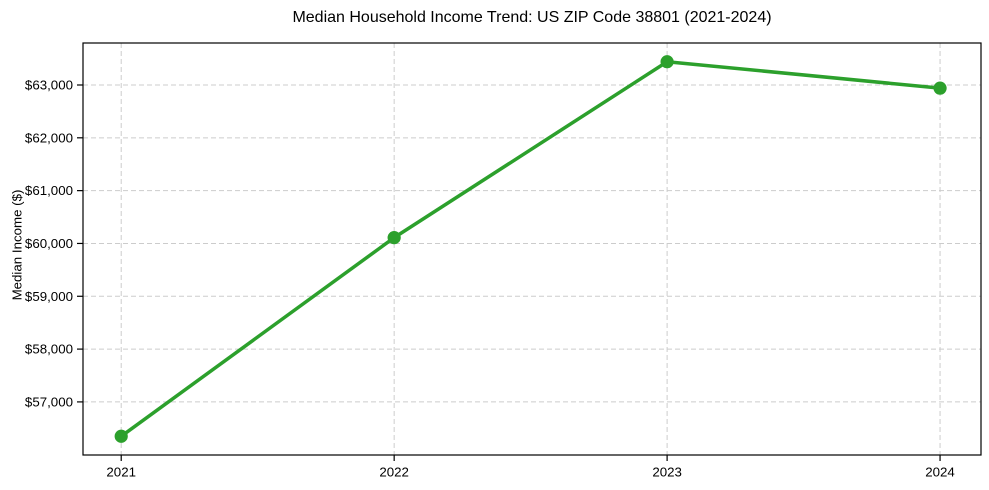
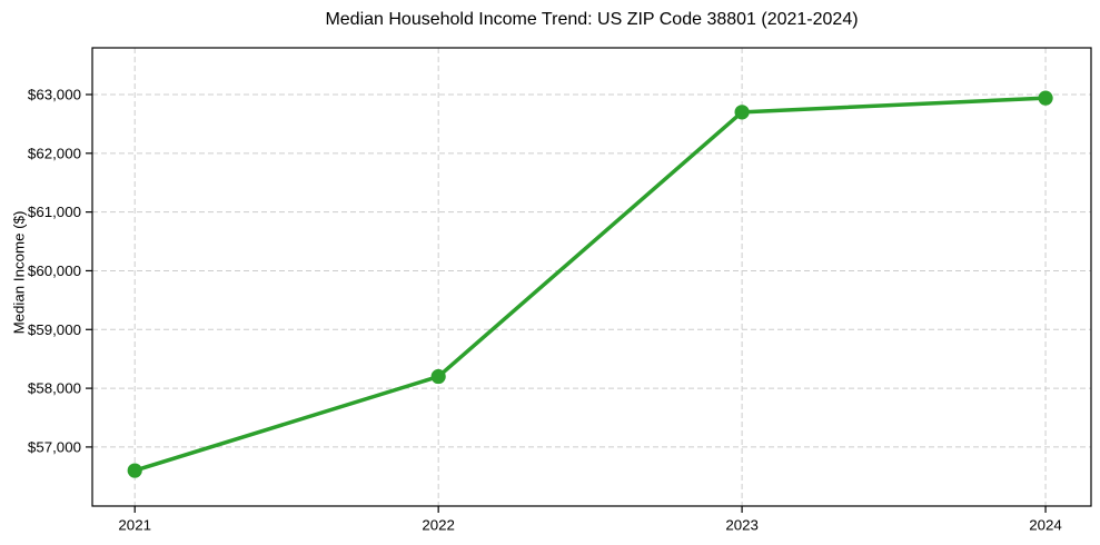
2021: $56400 -> $56600
2022: $60100 -> $58200
2023: $63400 -> $62700
